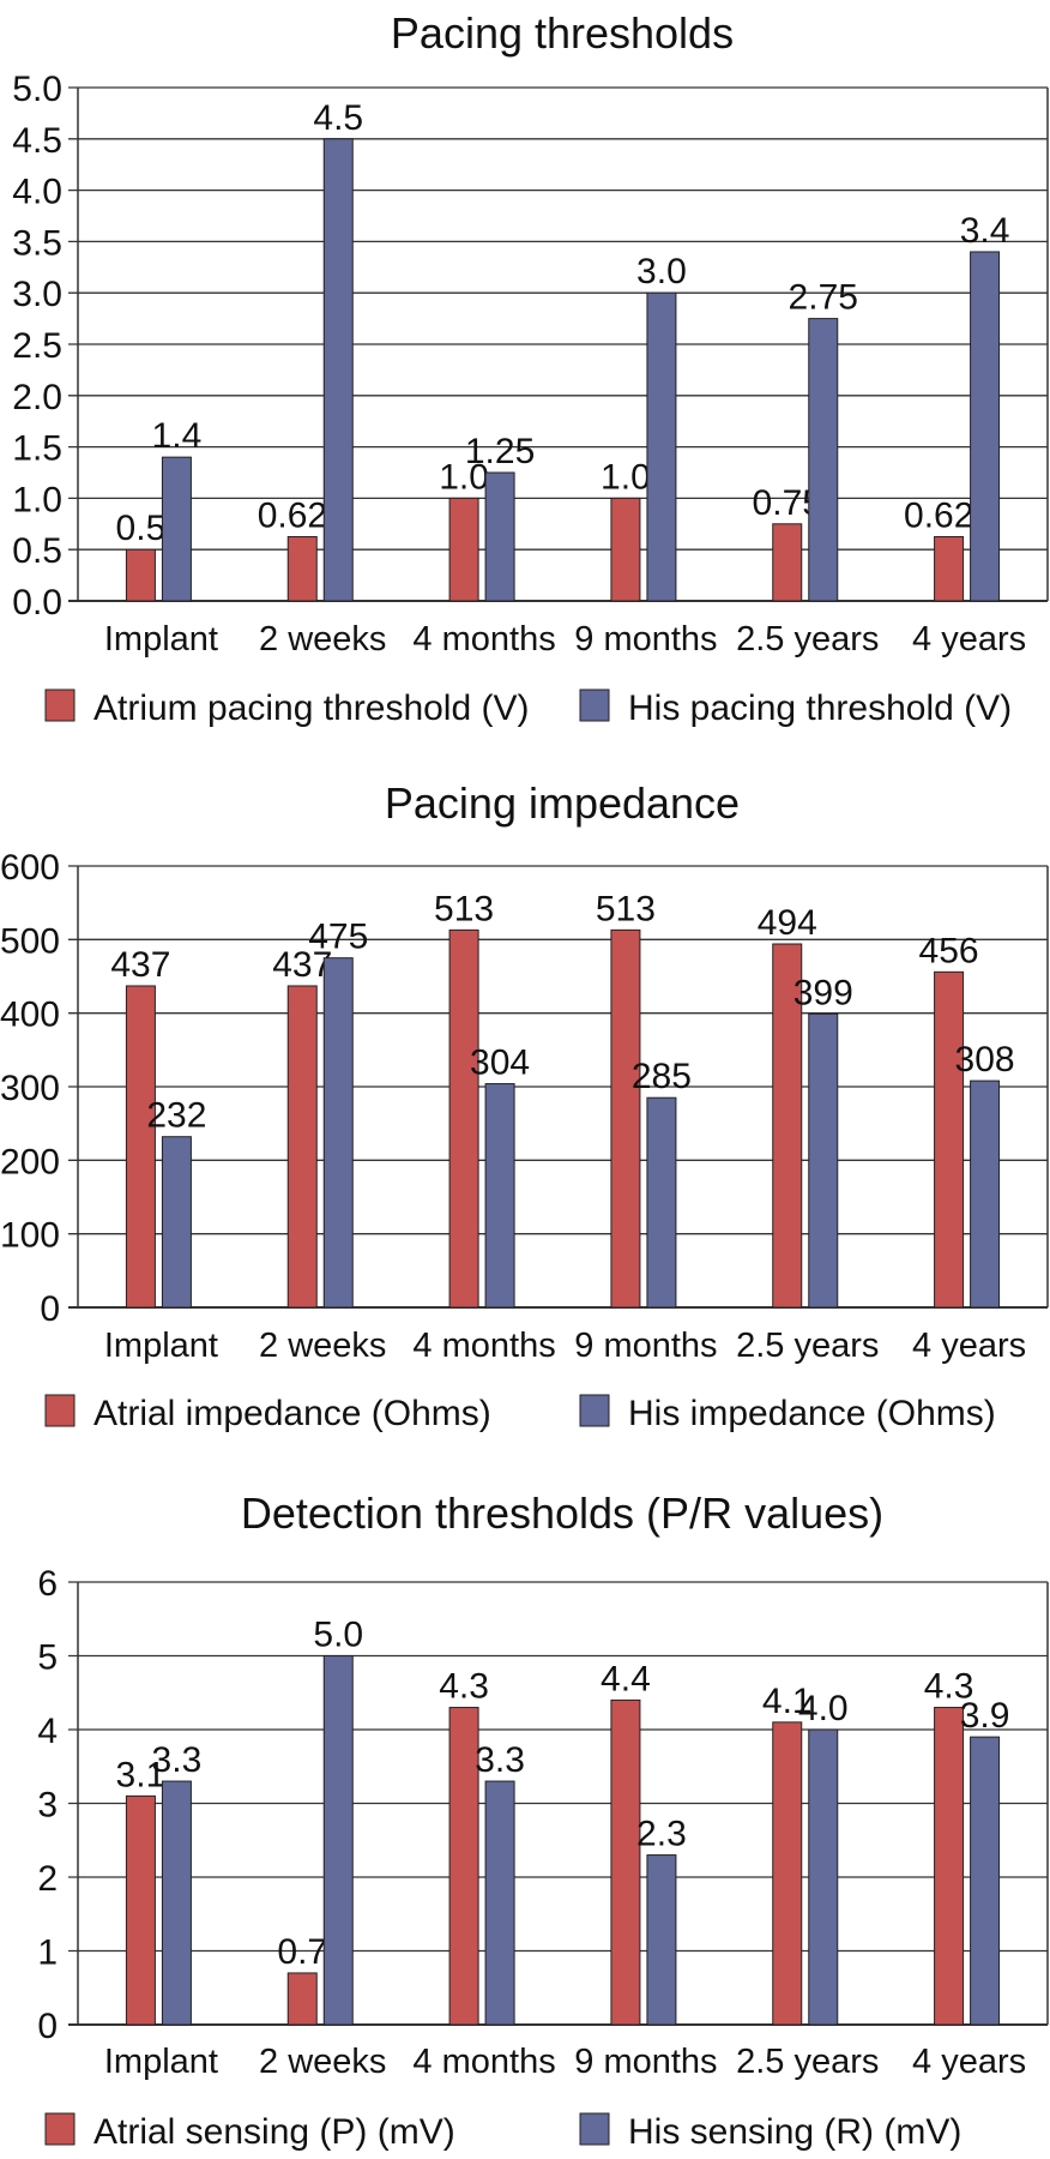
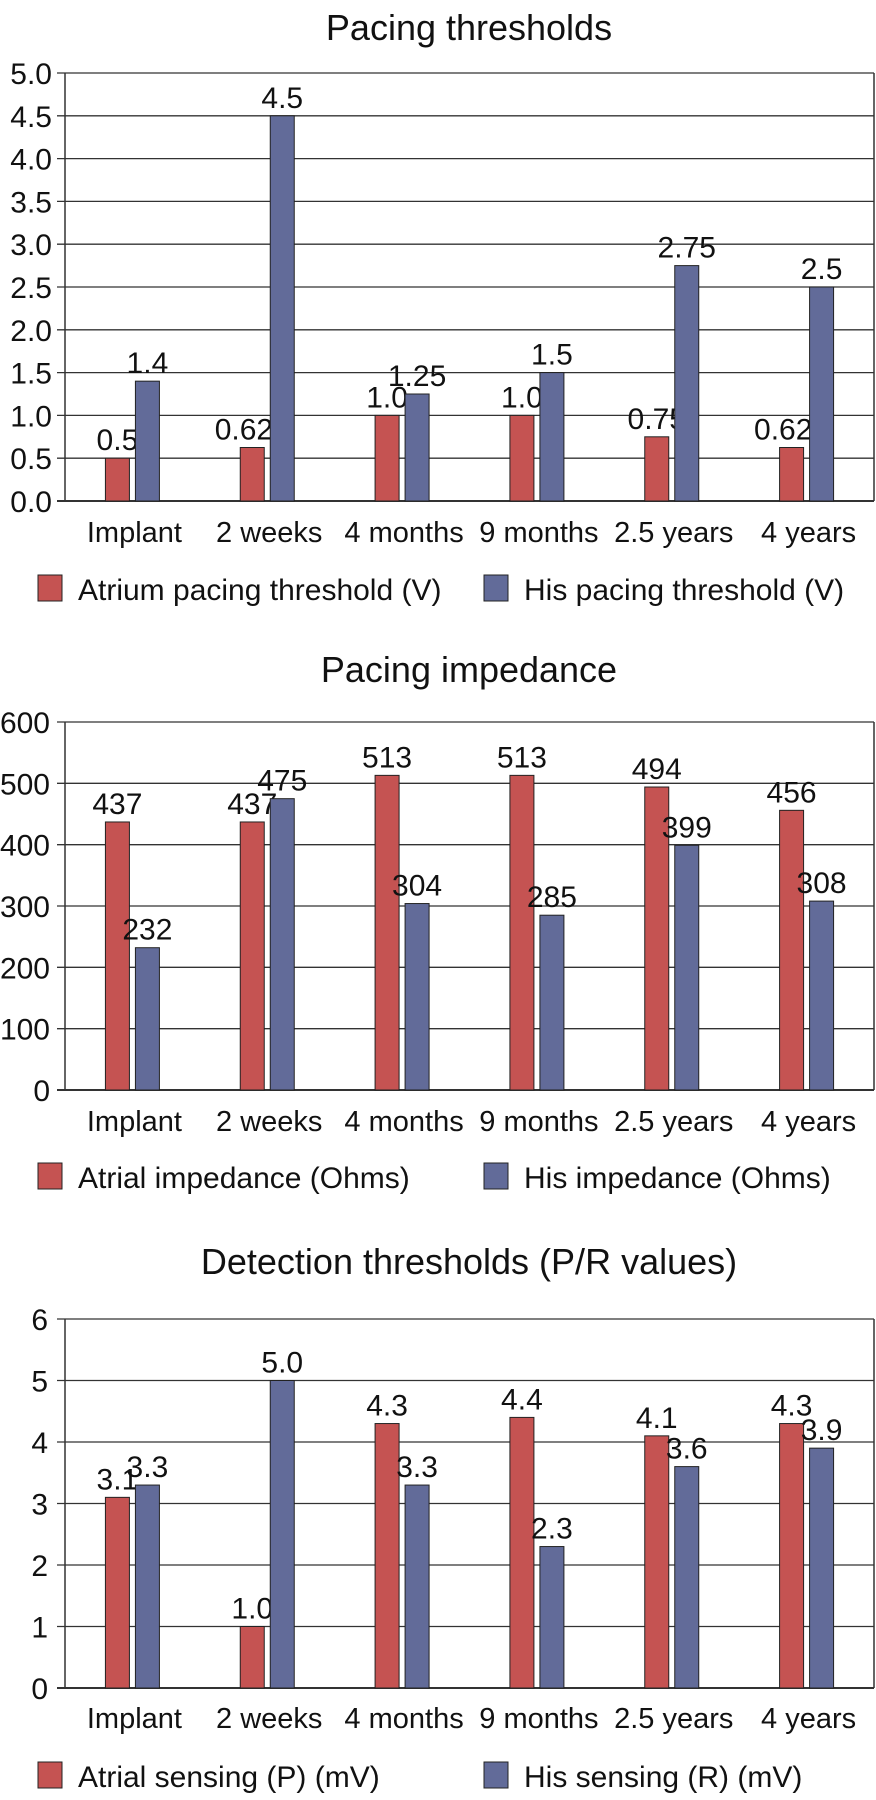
Pacing thresholds/His pacing threshold (V)/9 months: 3.0 -> 1.5
Pacing thresholds/His pacing threshold (V)/4 years: 3.4 -> 2.5
Detection thresholds (P/R values)/Atrial sensing (P) (mV)/2 weeks: 0.7 -> 1.0
Detection thresholds (P/R values)/His sensing (R) (mV)/2.5 years: 4.0 -> 3.6
